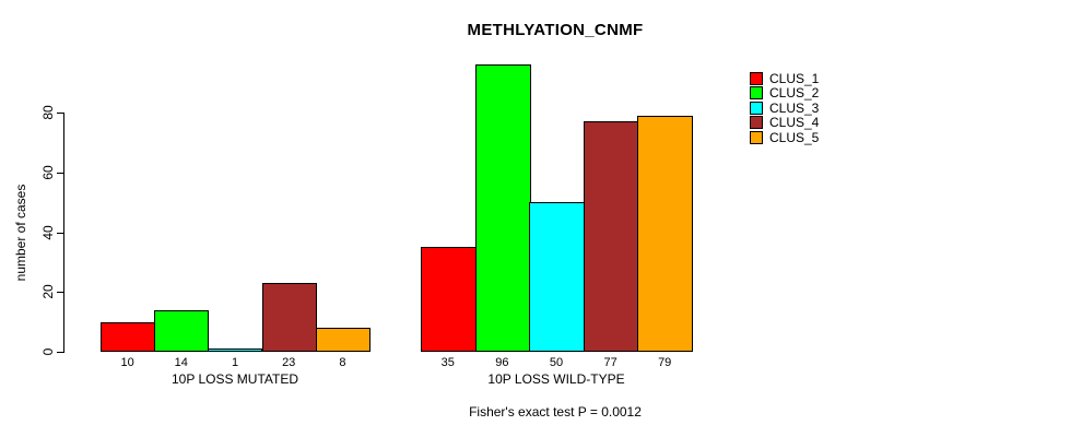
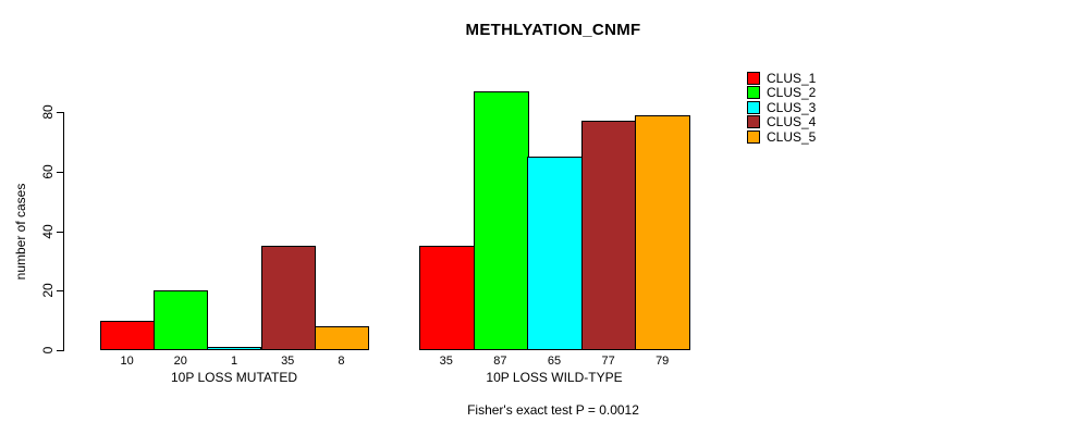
CLUS_2/10P LOSS MUTATED: 14 -> 20
CLUS_4/10P LOSS MUTATED: 23 -> 35
CLUS_2/10P LOSS WILD-TYPE: 96 -> 87
CLUS_3/10P LOSS WILD-TYPE: 50 -> 65
